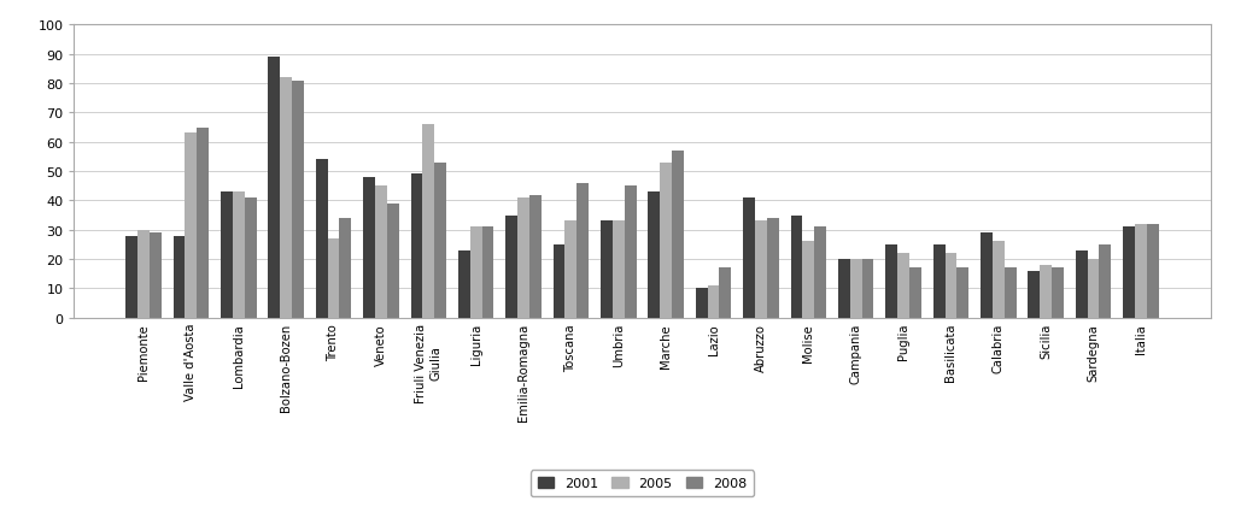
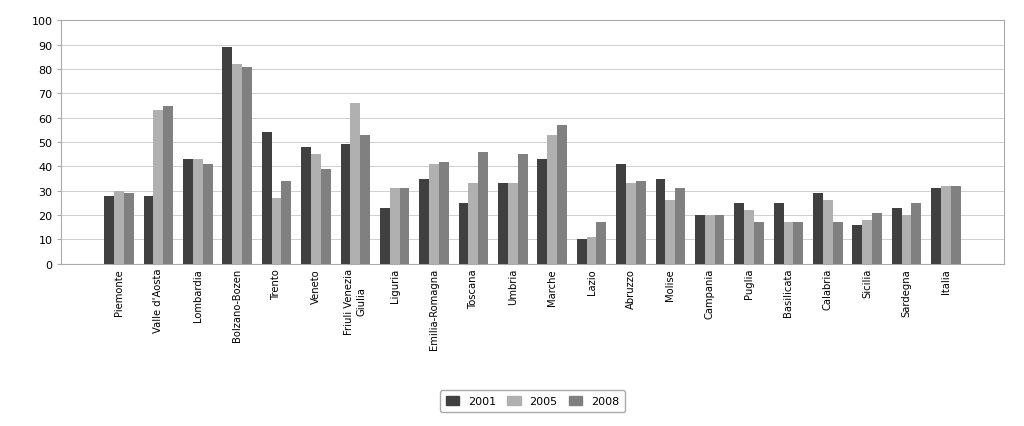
2005/Basilicata: 22 -> 17
2008/Sicilia: 17 -> 21
